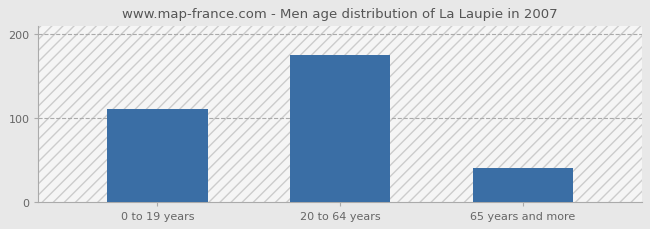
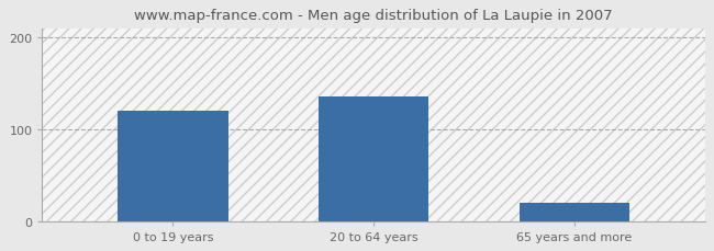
0 to 19 years: 110 -> 120
20 to 64 years: 175 -> 136
65 years and more: 40 -> 20
